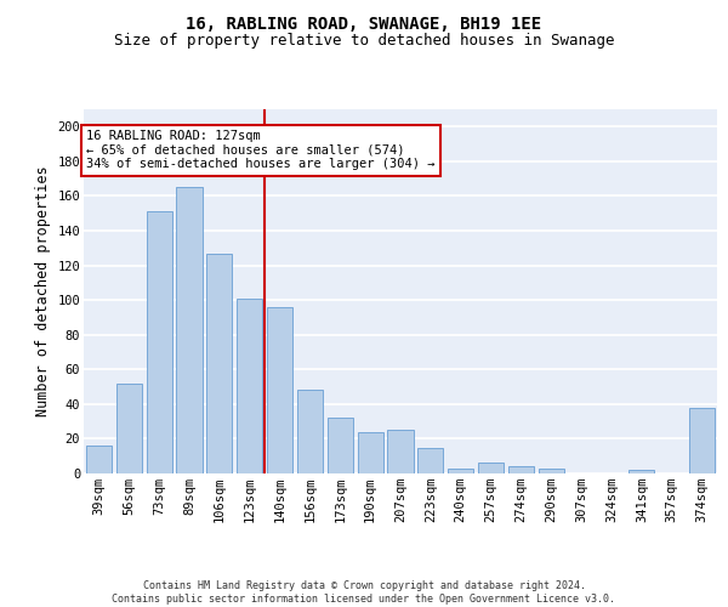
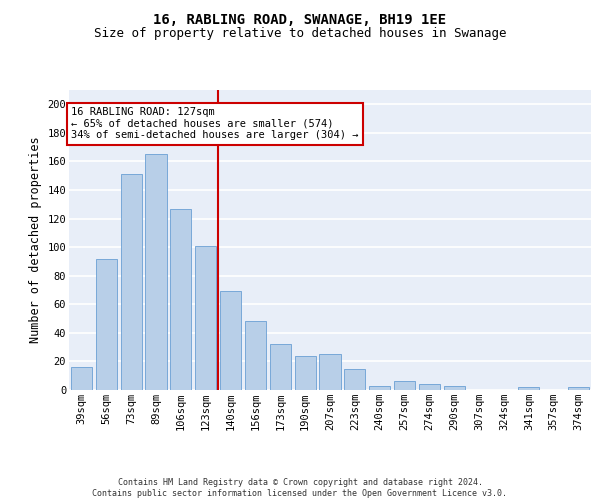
56sqm: 52 -> 92
140sqm: 96 -> 69
374sqm: 38 -> 2
